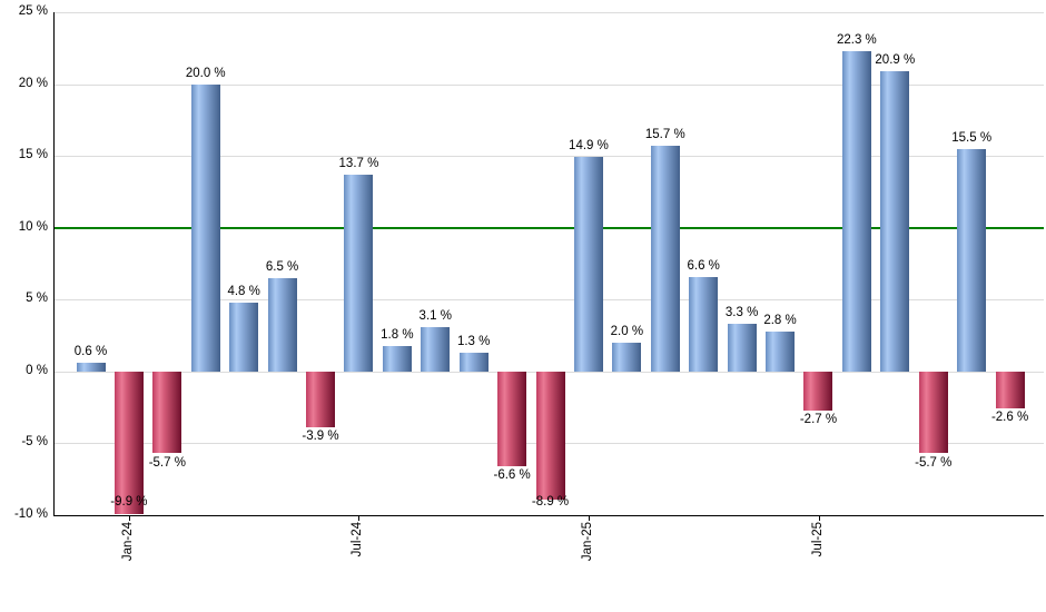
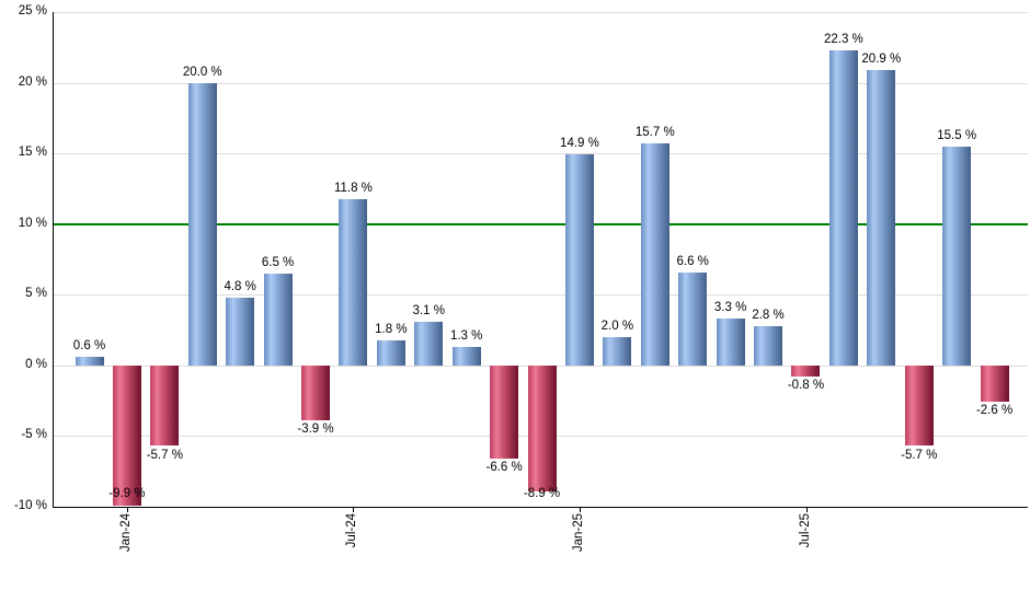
Jul-24: 13.7 -> 11.8
Jul-25: -2.7 -> -0.8
